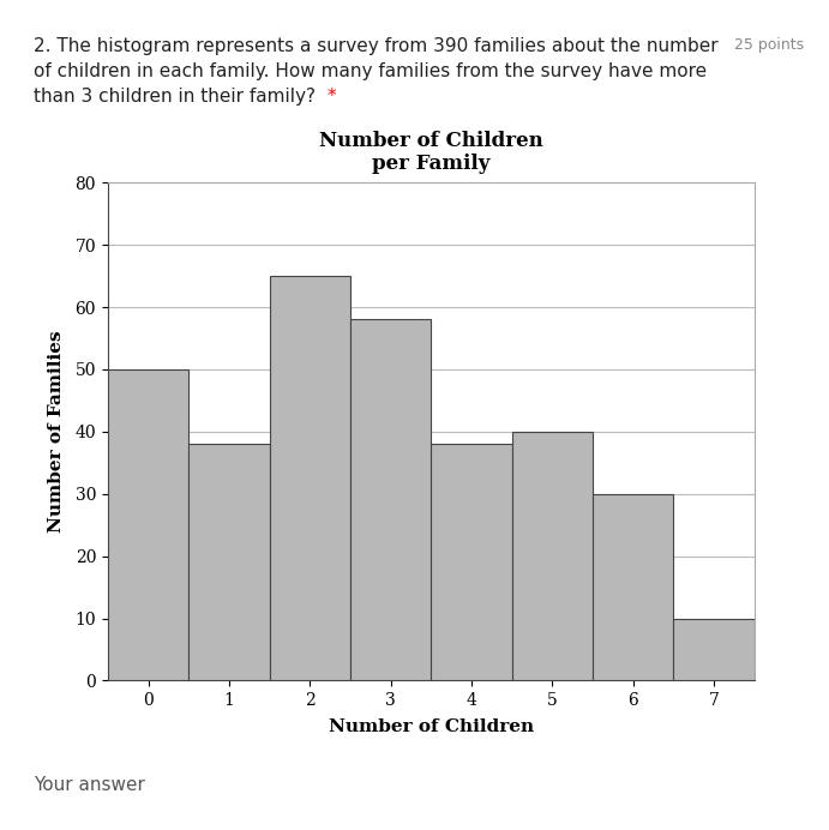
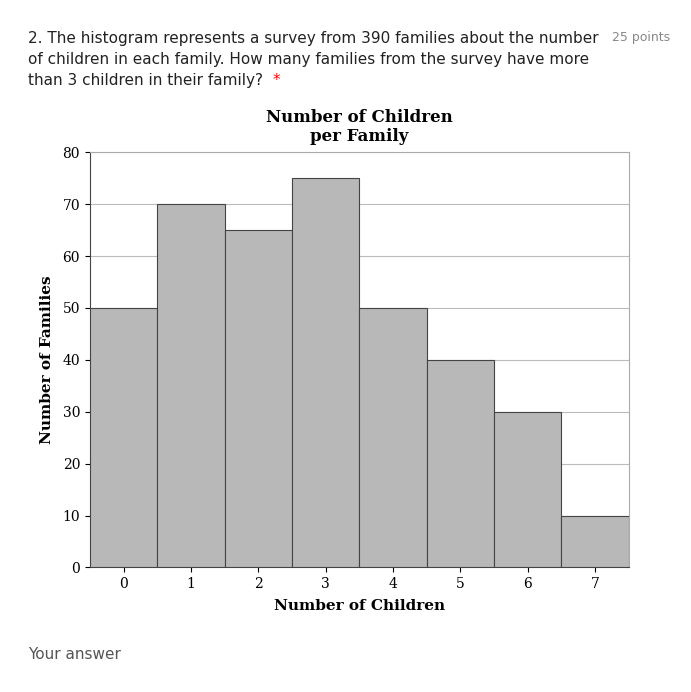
1: 38 -> 70
3: 58 -> 75
4: 38 -> 50
